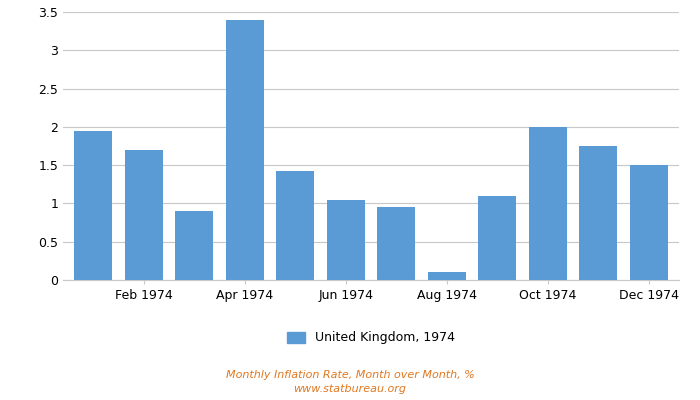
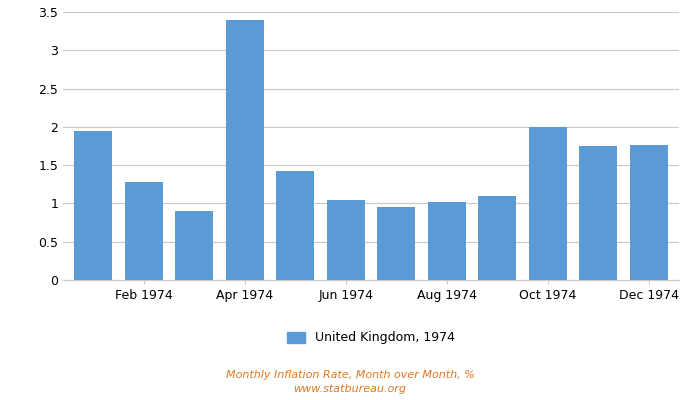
Feb 1974: 1.70 -> 1.28
Aug 1974: 0.10 -> 1.02
Dec 1974: 1.50 -> 1.76
